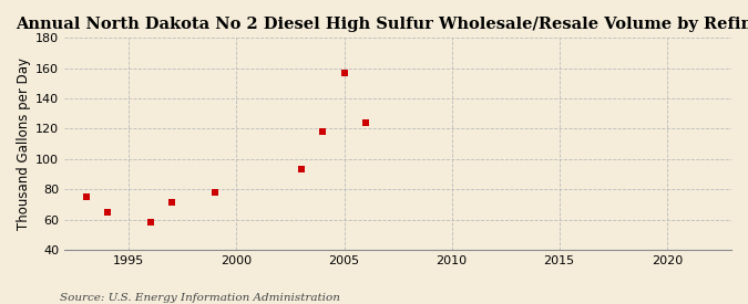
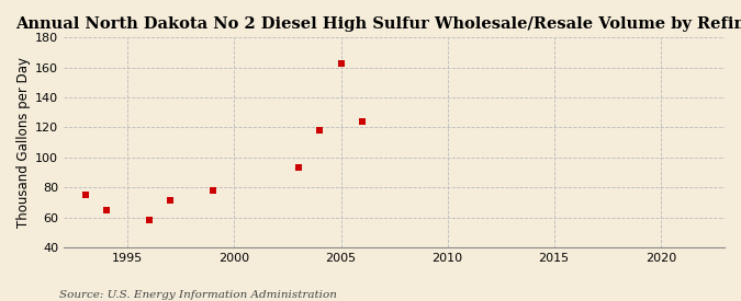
2005: 157 -> 163
